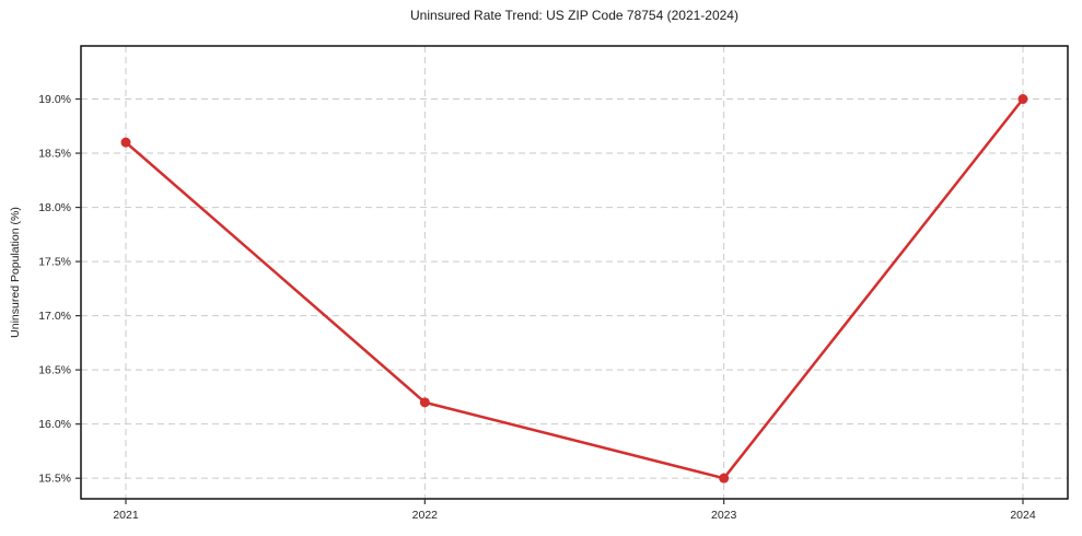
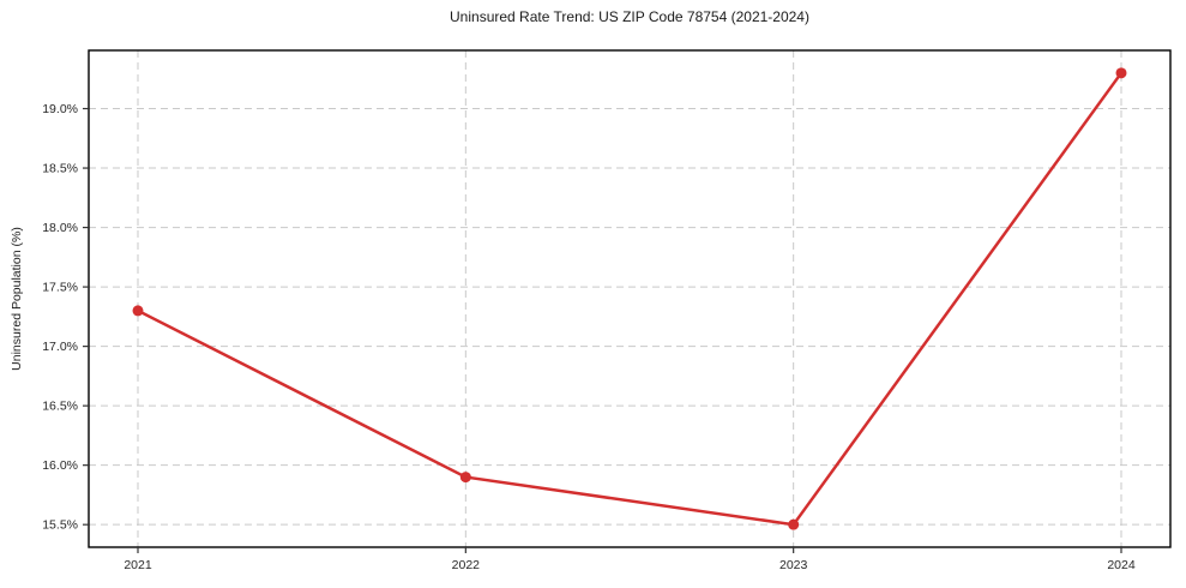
2021: 18.6% -> 17.3%
2022: 16.2% -> 15.9%
2024: 19.0% -> 19.3%
